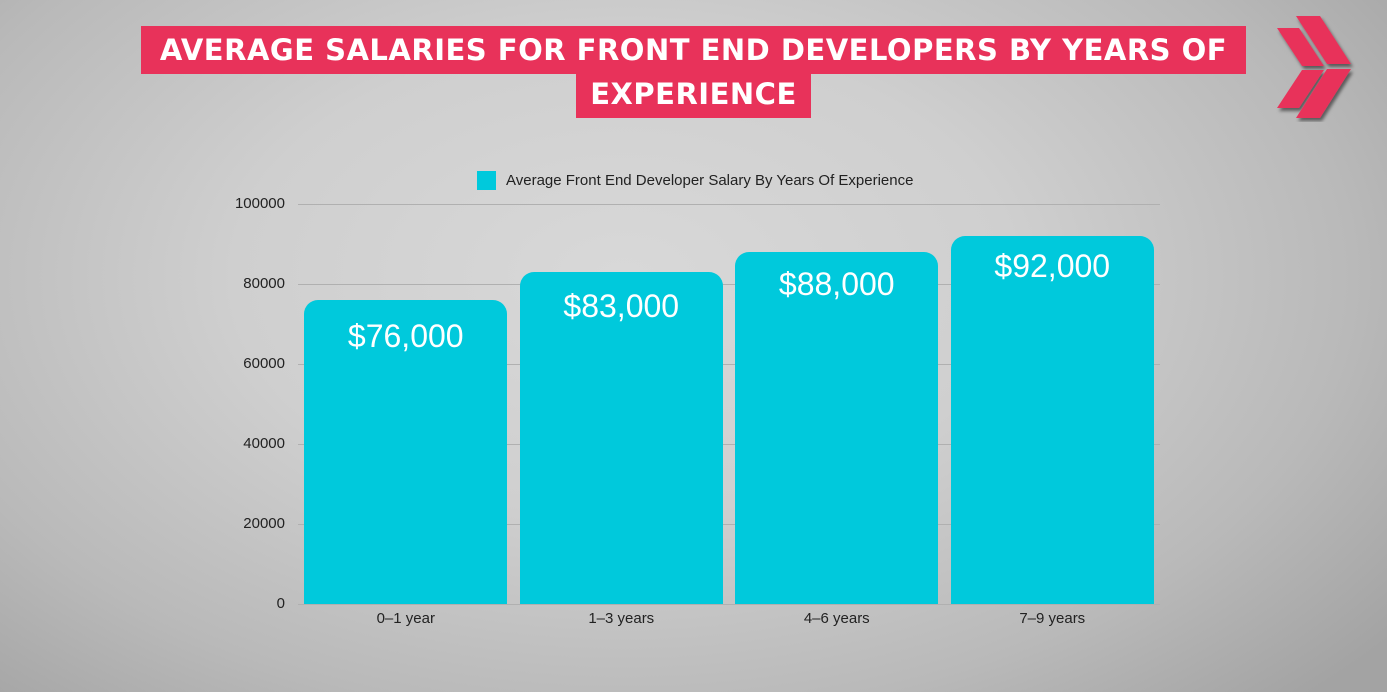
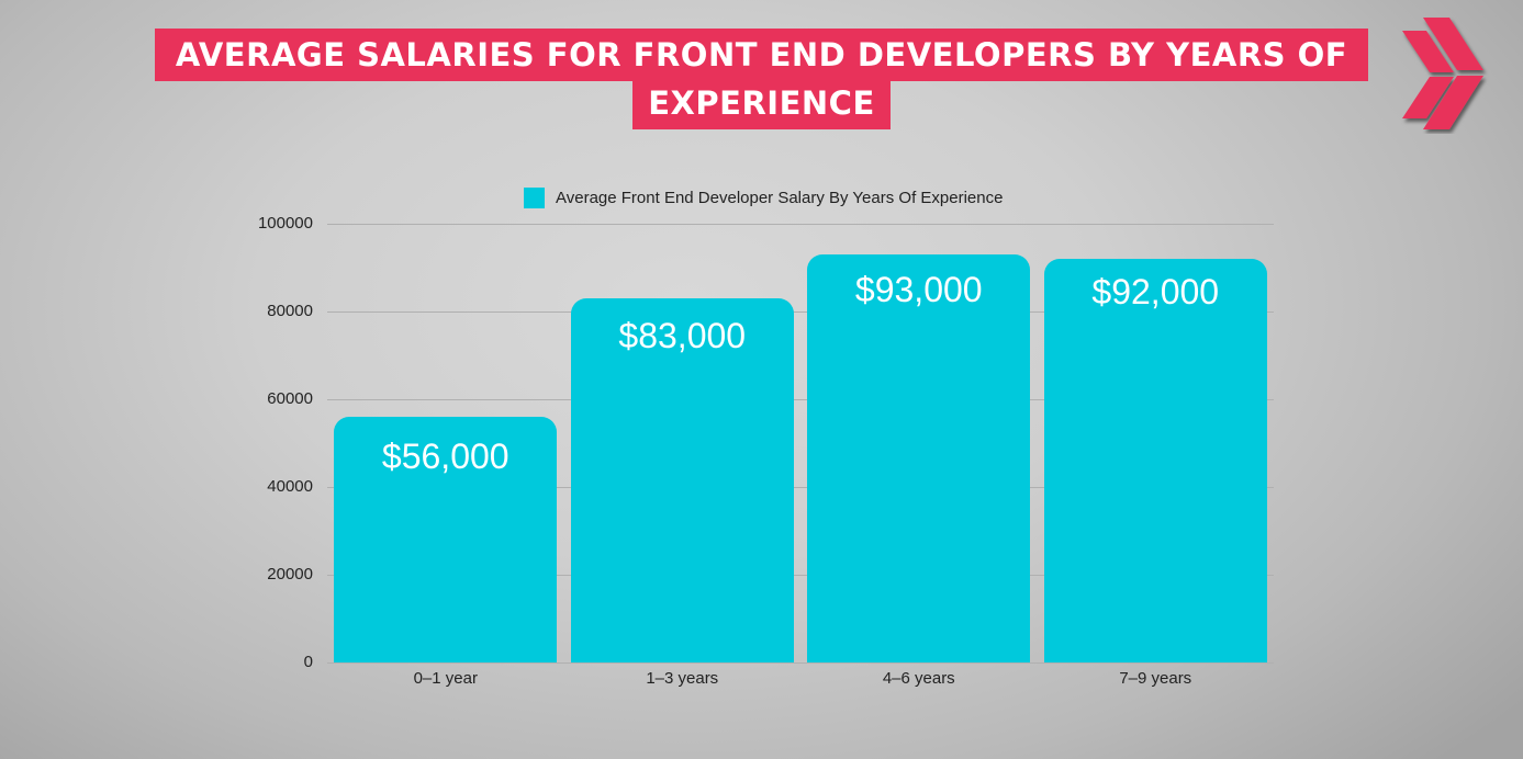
0–1 year: $76,000 -> $56,000
4–6 years: $88,000 -> $93,000
